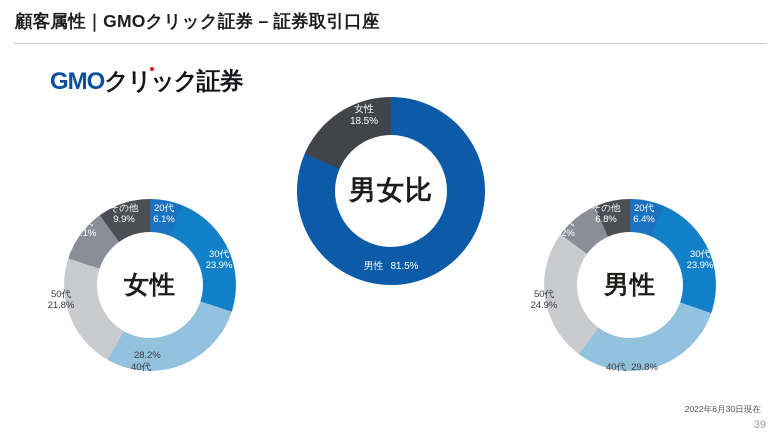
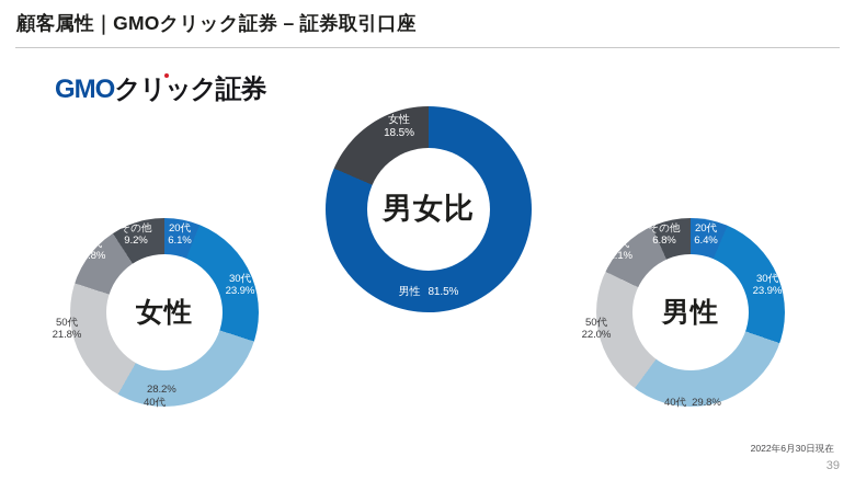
女性/60代: 10.1% -> 10.8%
女性/その他: 9.9% -> 9.2%
男性/50代: 24.9% -> 22.0%
男性/60代: 8.2% -> 11.1%
